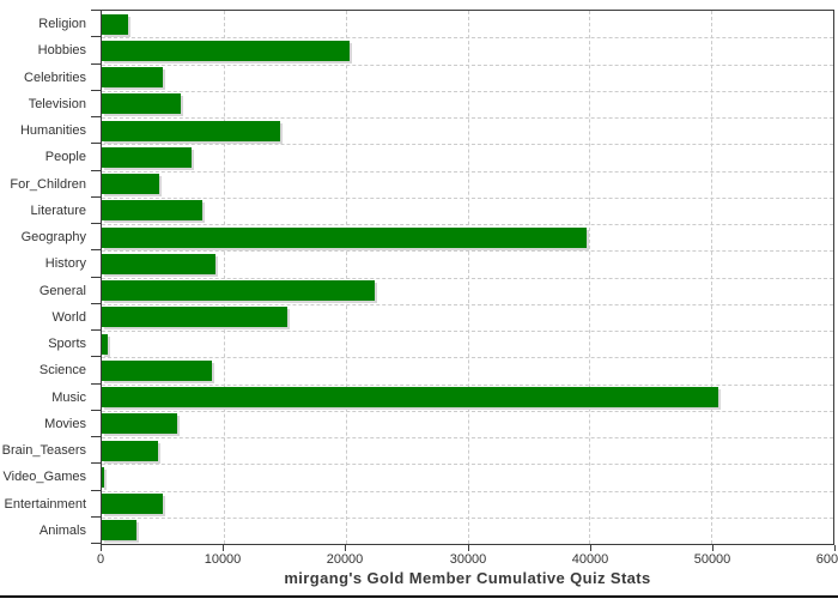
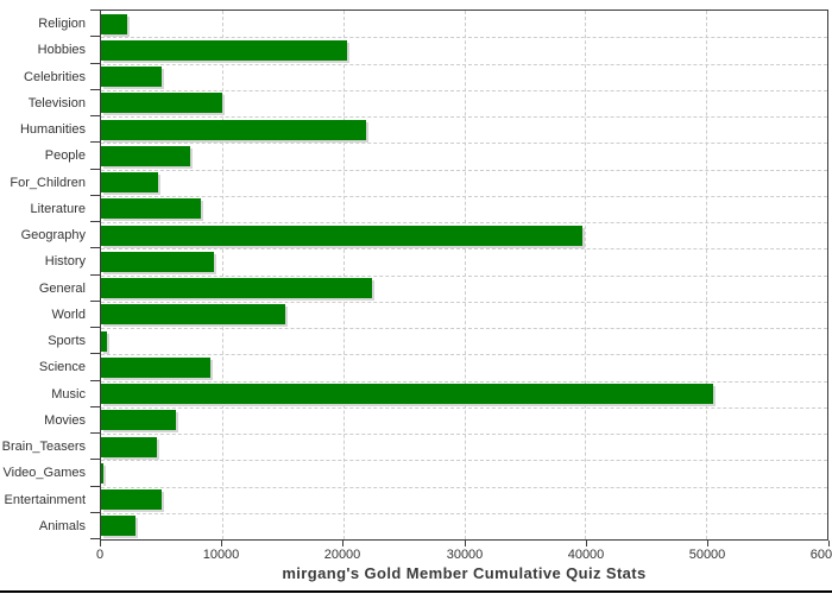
Television: 6500 -> 10000
Humanities: 14600 -> 21900
